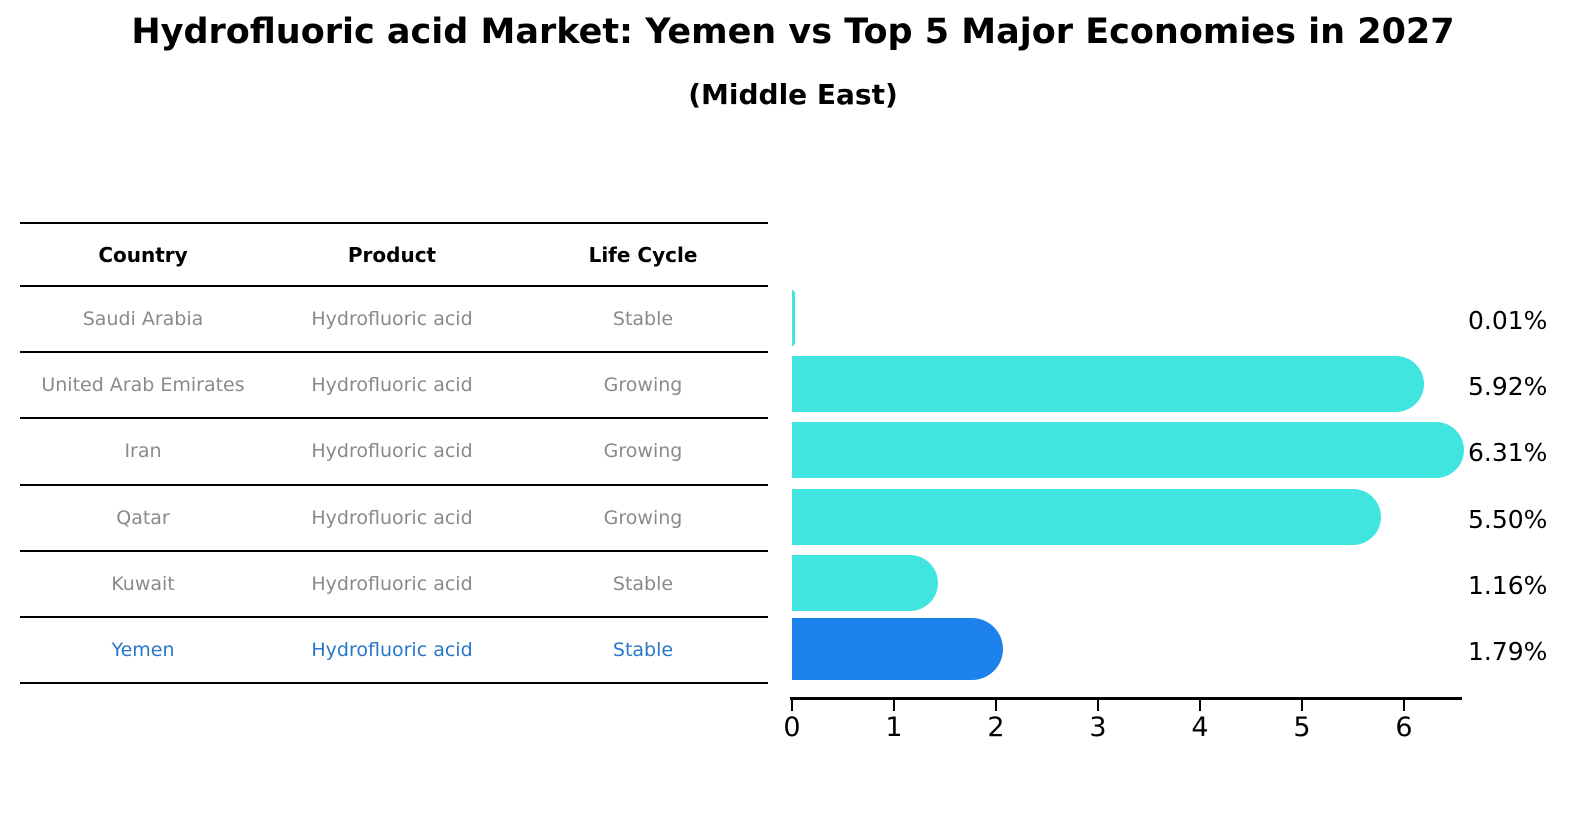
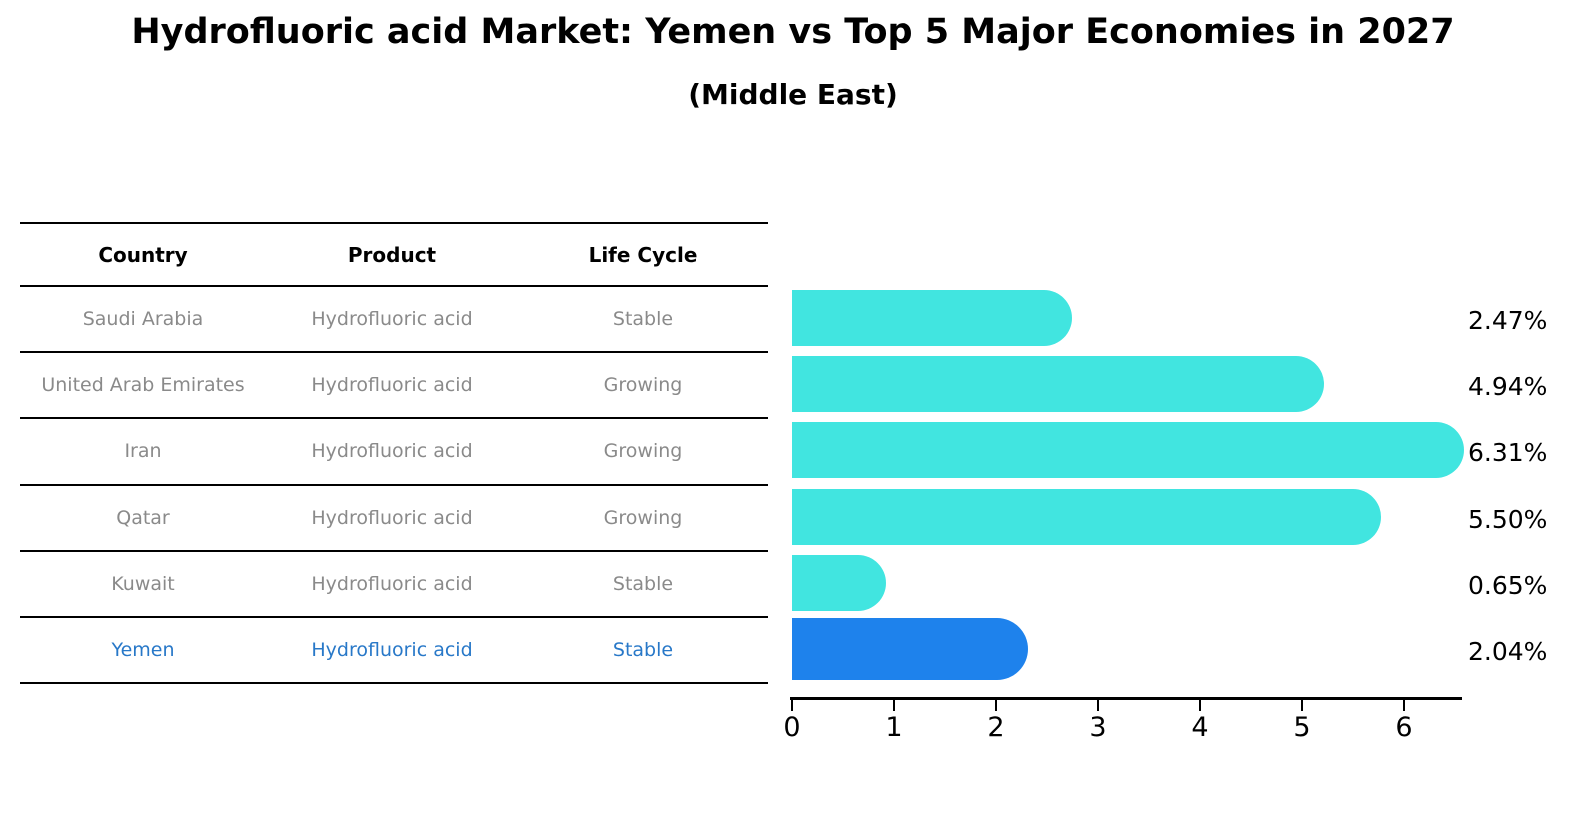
Saudi Arabia: 0.01% -> 2.47%
United Arab Emirates: 5.92% -> 4.94%
Kuwait: 1.16% -> 0.65%
Yemen: 1.79% -> 2.04%
